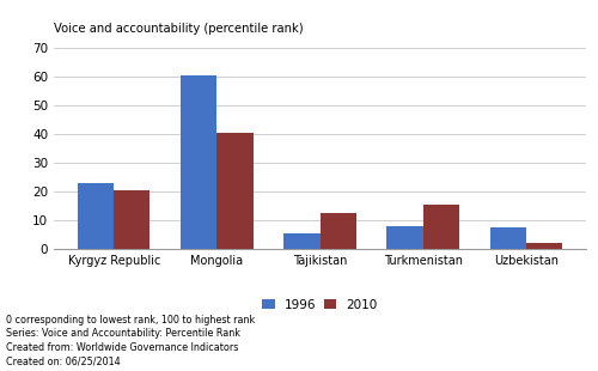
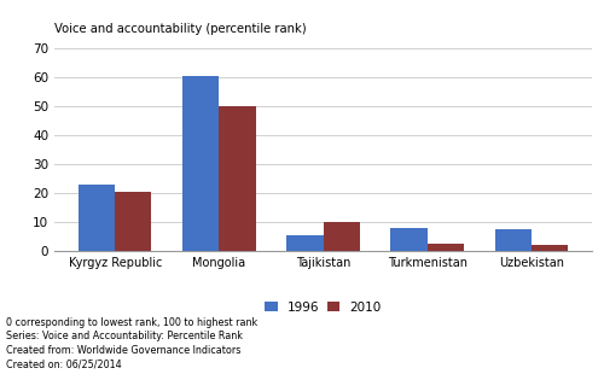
2010/Mongolia: 40.5 -> 50.2
2010/Tajikistan: 12.5 -> 9.9
2010/Turkmenistan: 15.5 -> 2.4
